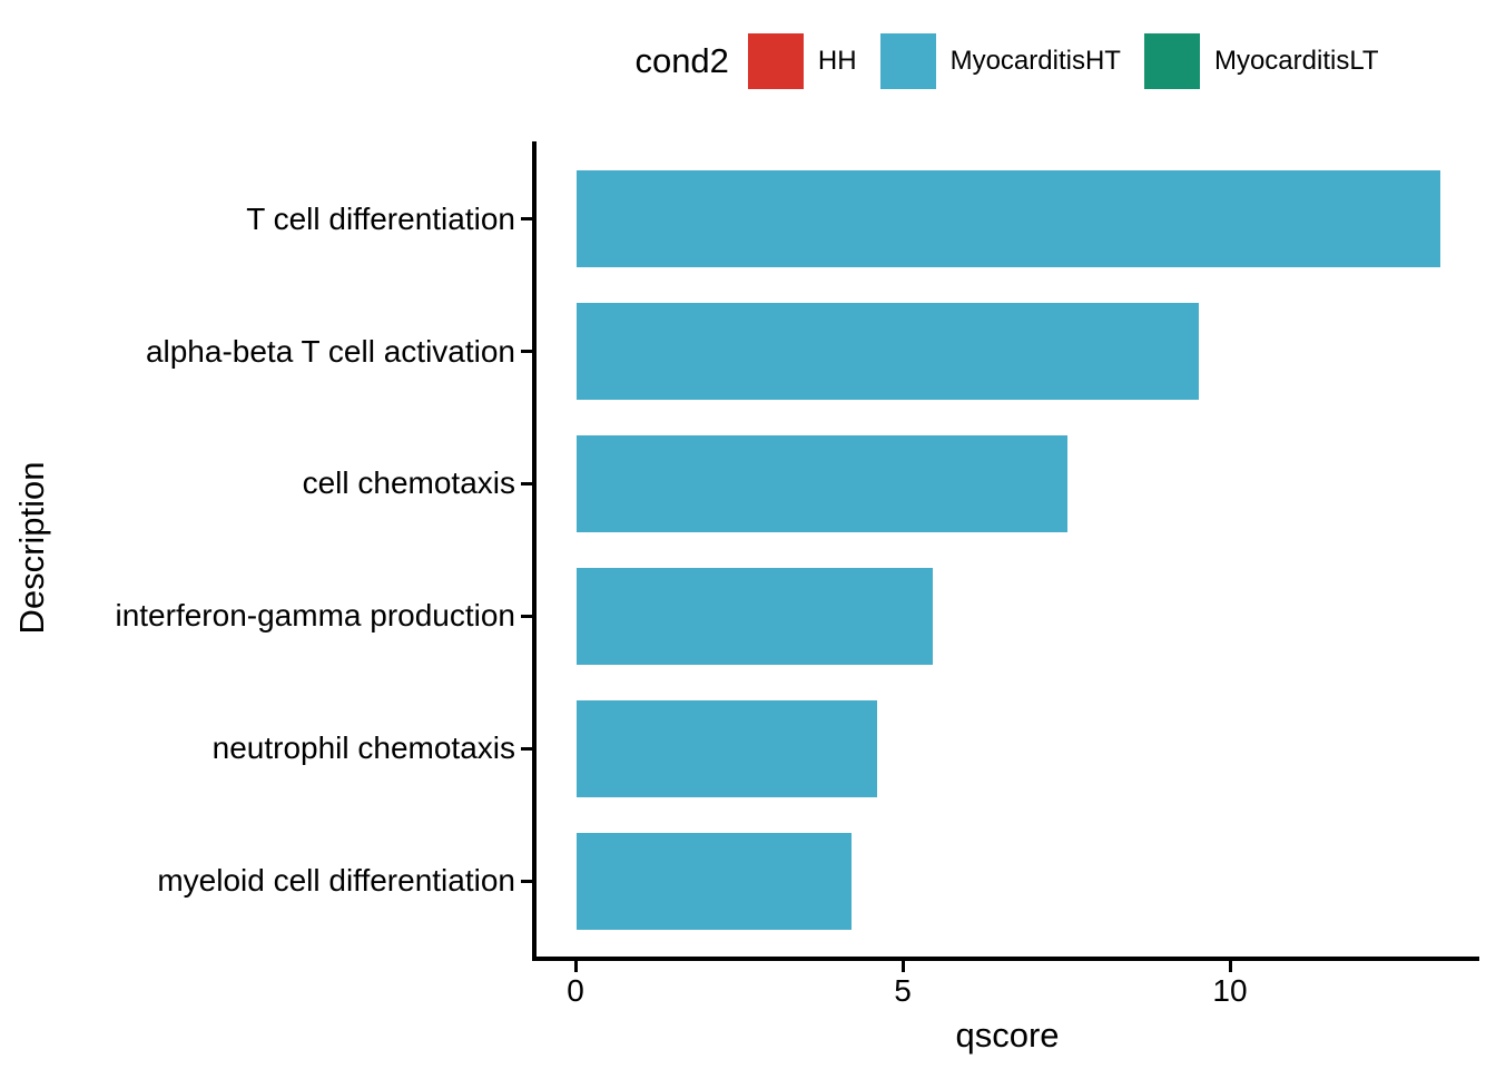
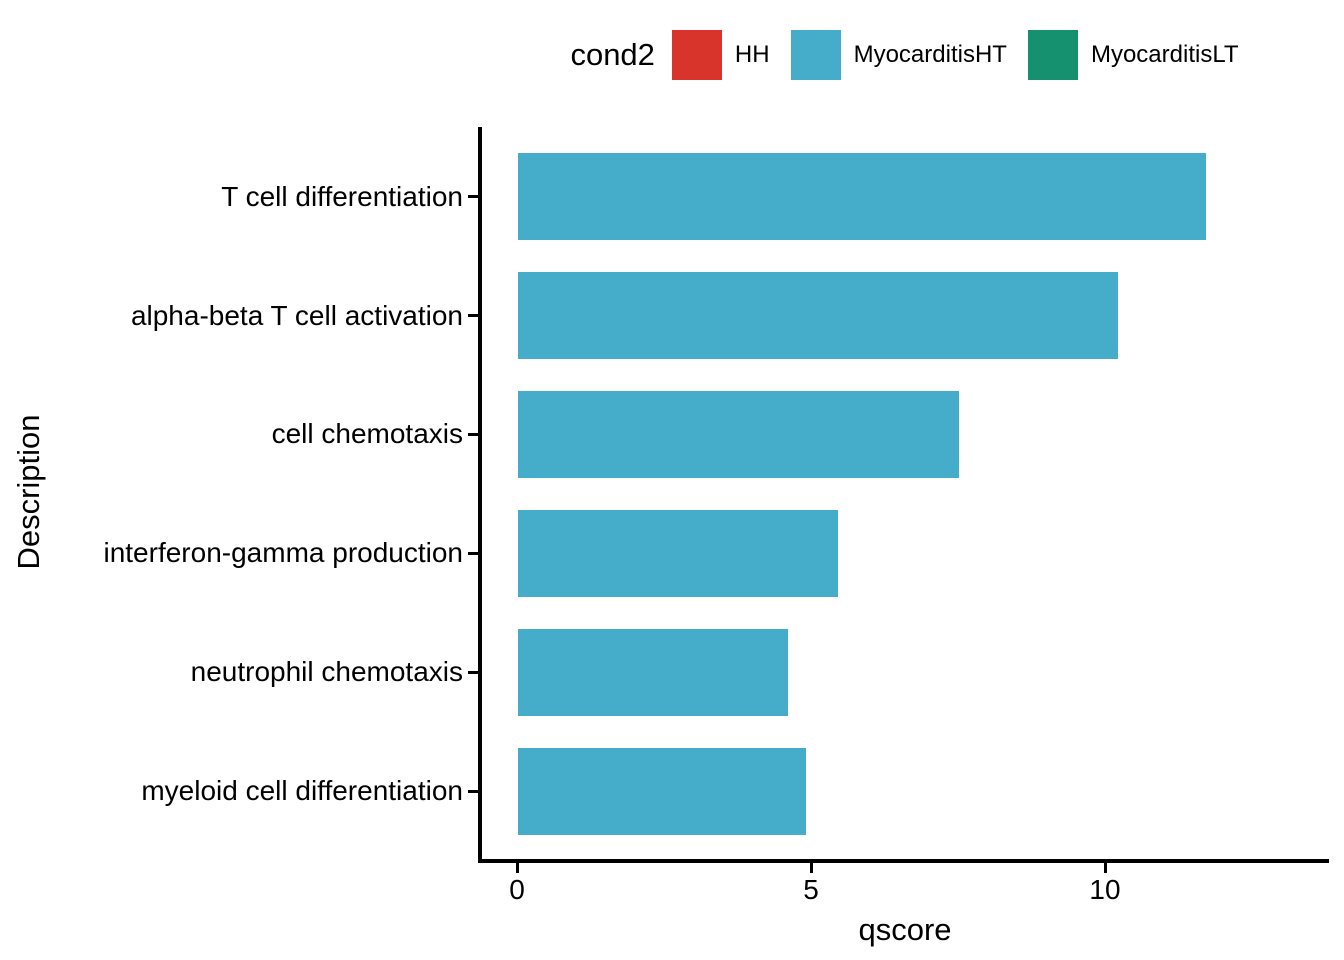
T cell differentiation: 13.2 -> 11.7
alpha-beta T cell activation: 9.5 -> 10.2
myeloid cell differentiation: 4.2 -> 4.9
